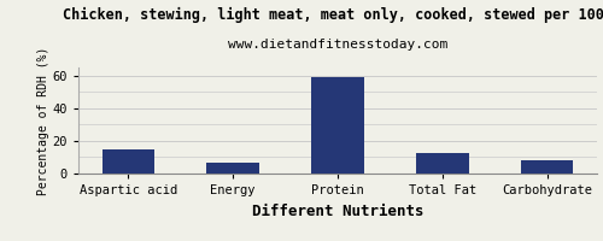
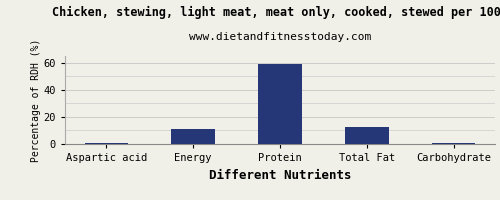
Aspartic acid: 15 -> 0
Energy: 7 -> 11
Carbohydrate: 8 -> 1
